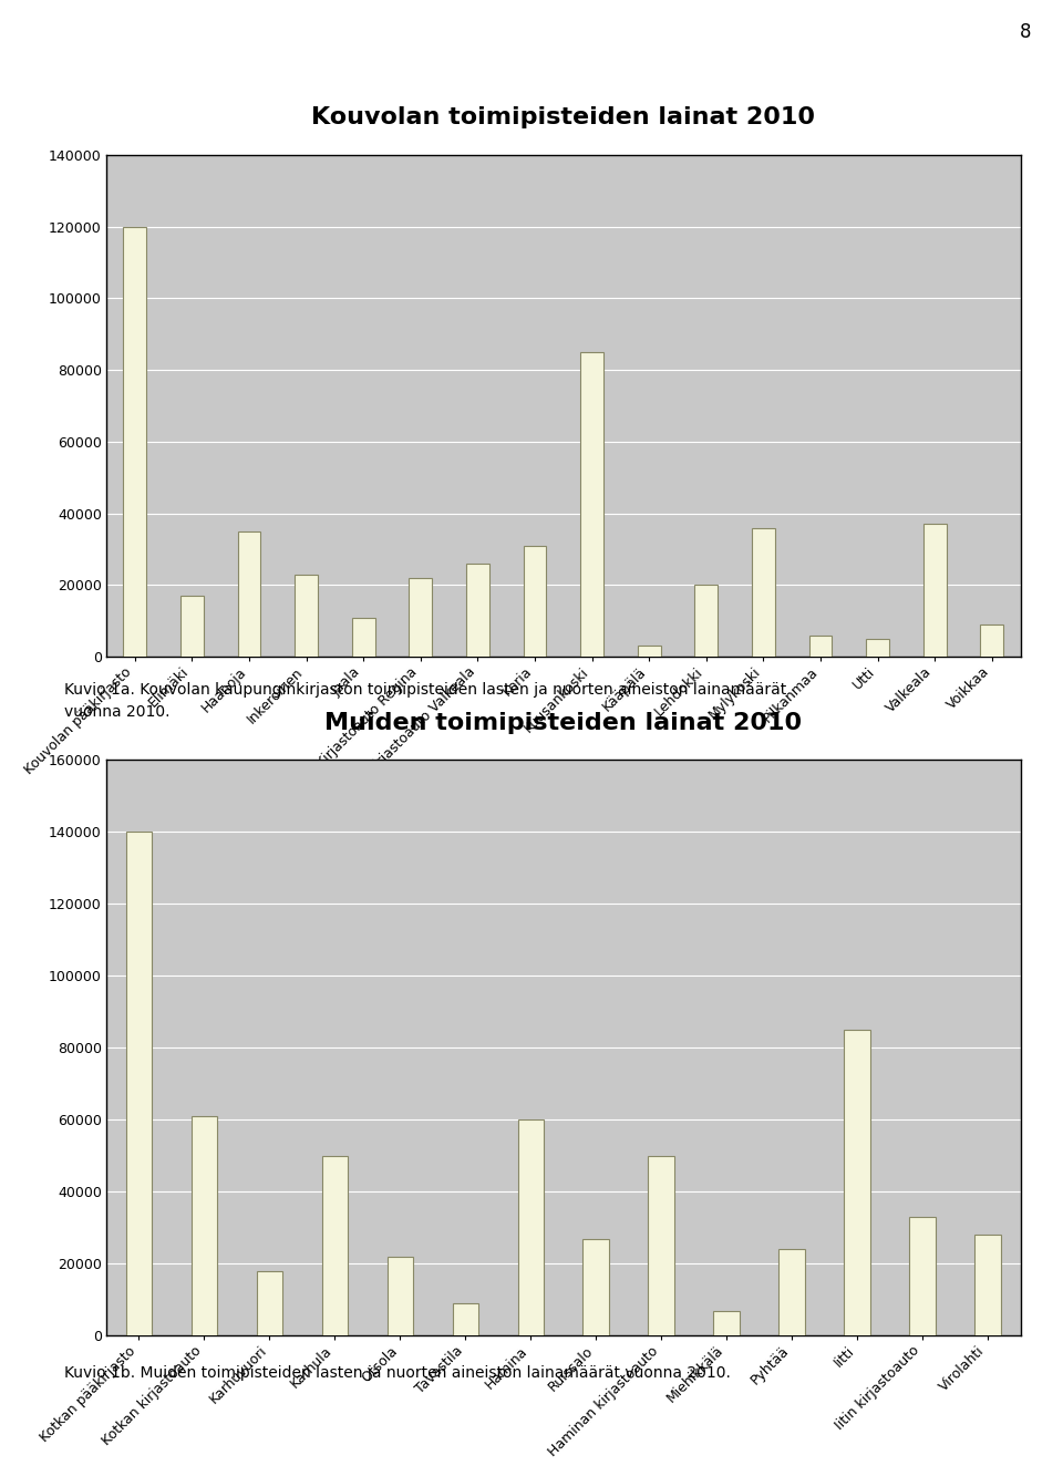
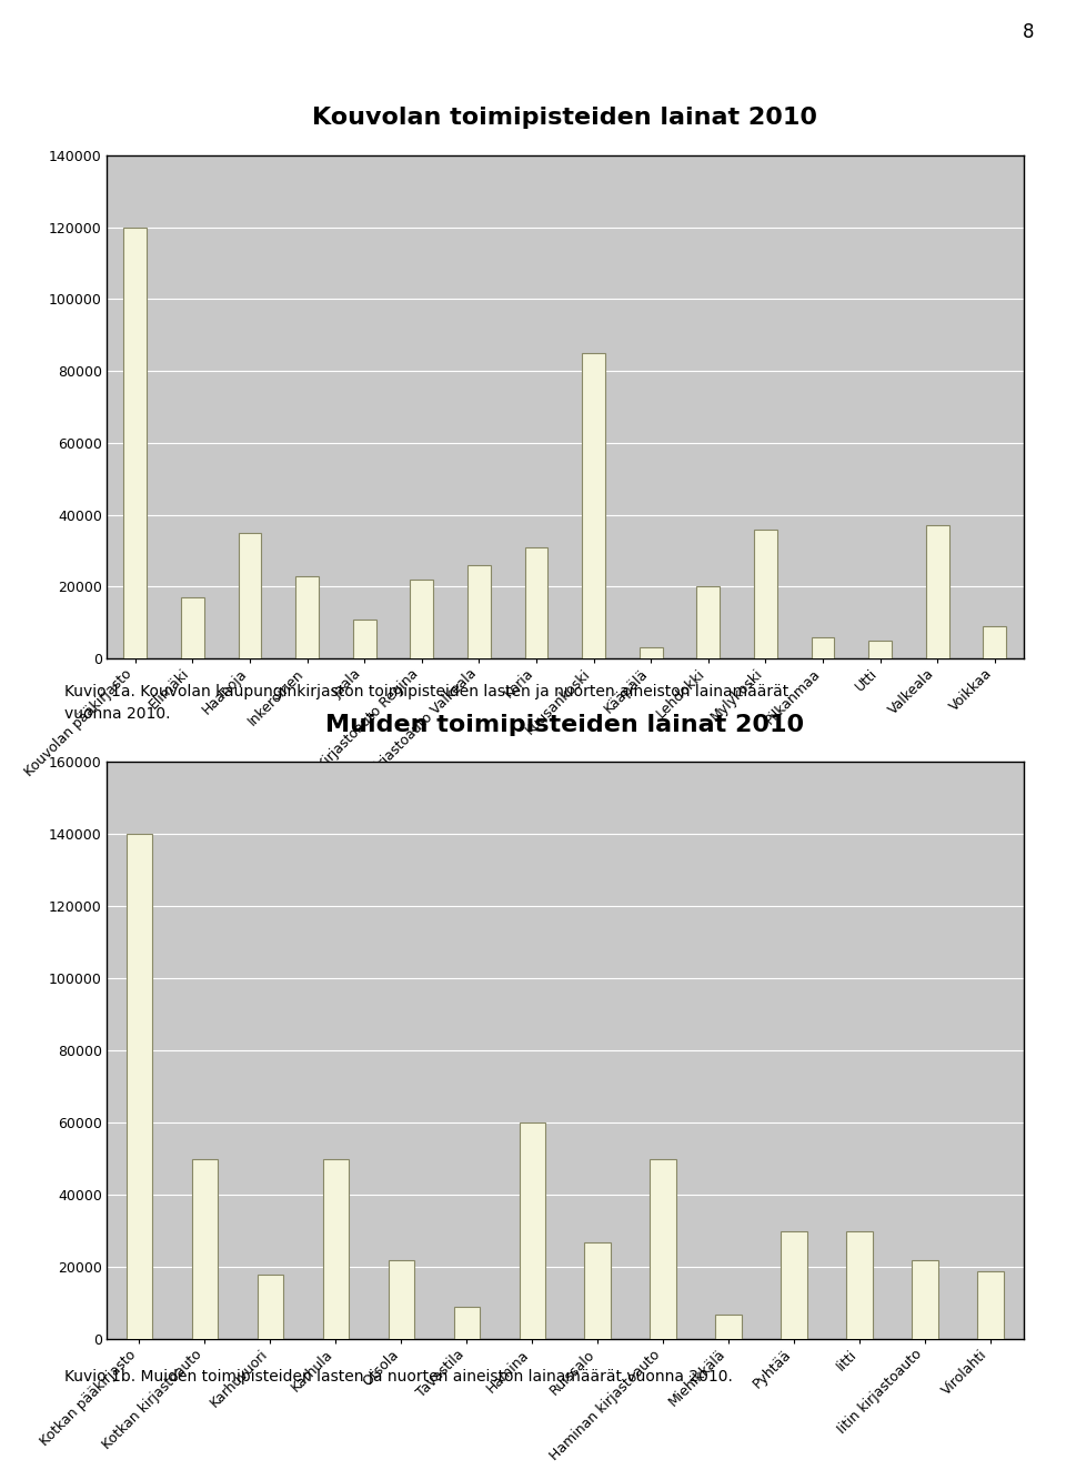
Kotkan kirjastoauto: 61000 -> 50000
Pyhtää: 24000 -> 30000
Iitti: 85000 -> 30000
Iitin kirjastoauto: 33000 -> 22000
Virolahti: 28000 -> 19000
